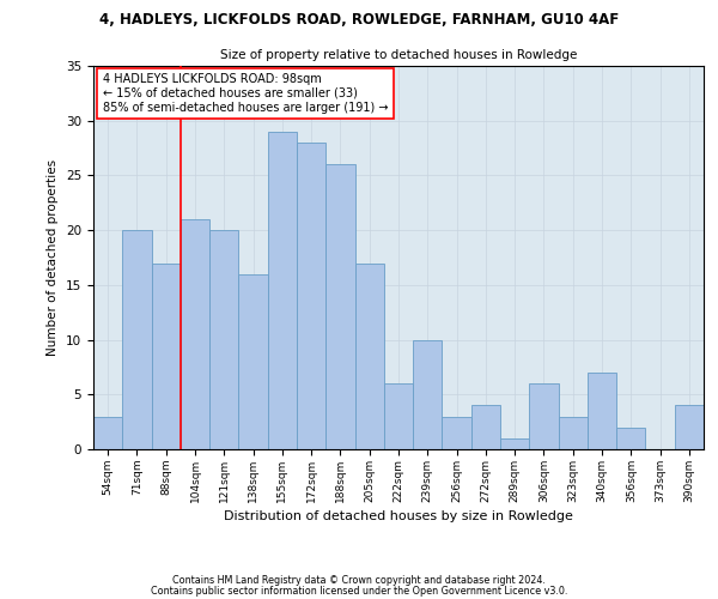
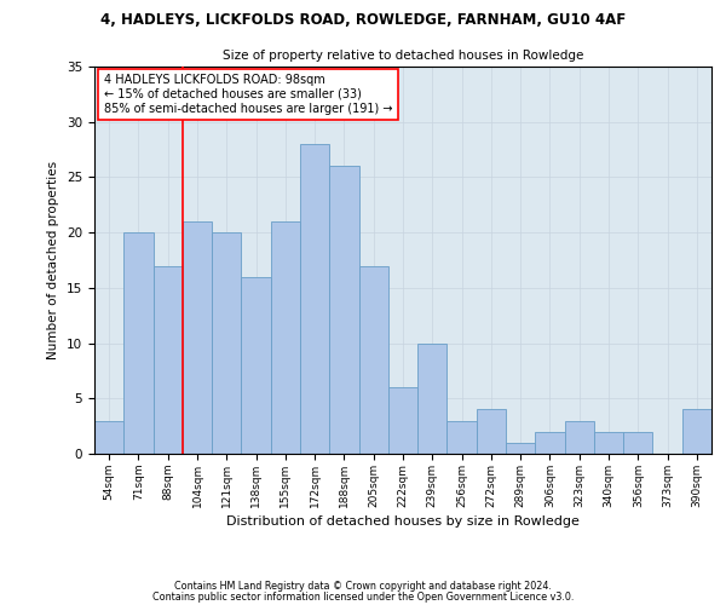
155sqm: 29 -> 21
306sqm: 6 -> 2
340sqm: 7 -> 2
